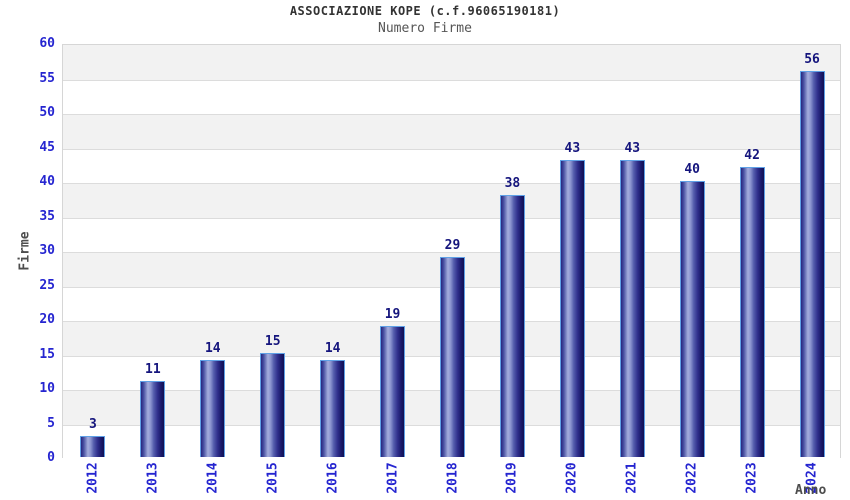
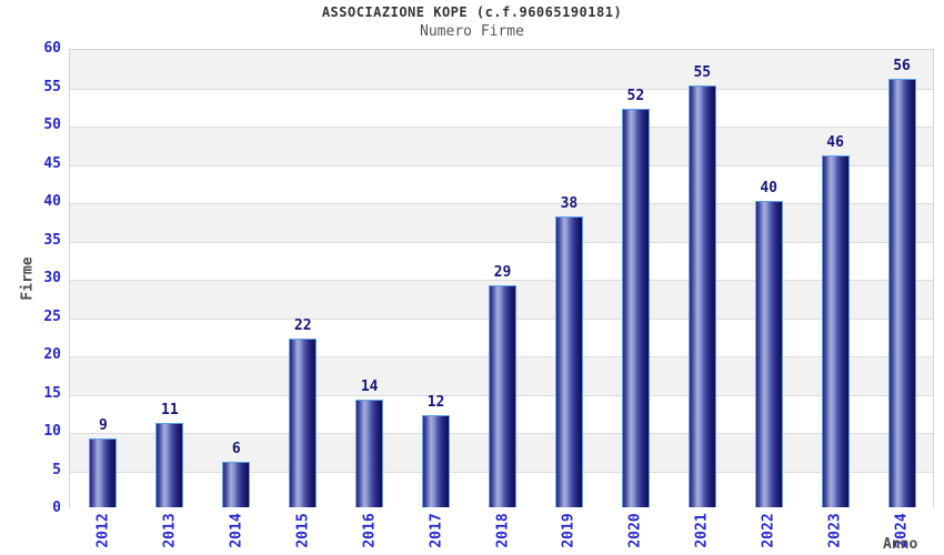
2012: 3 -> 9
2014: 14 -> 6
2015: 15 -> 22
2017: 19 -> 12
2020: 43 -> 52
2021: 43 -> 55
2023: 42 -> 46
